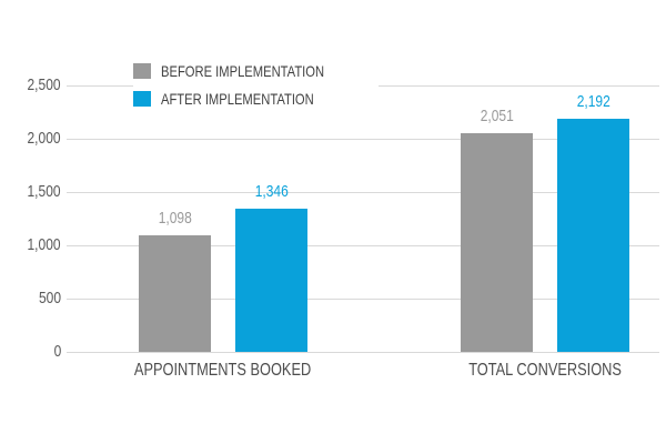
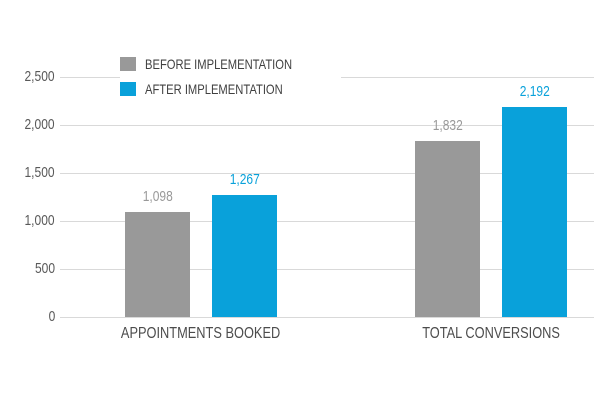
AFTER IMPLEMENTATION/APPOINTMENTS BOOKED: 1,346 -> 1,267
BEFORE IMPLEMENTATION/TOTAL CONVERSIONS: 2,051 -> 1,832
